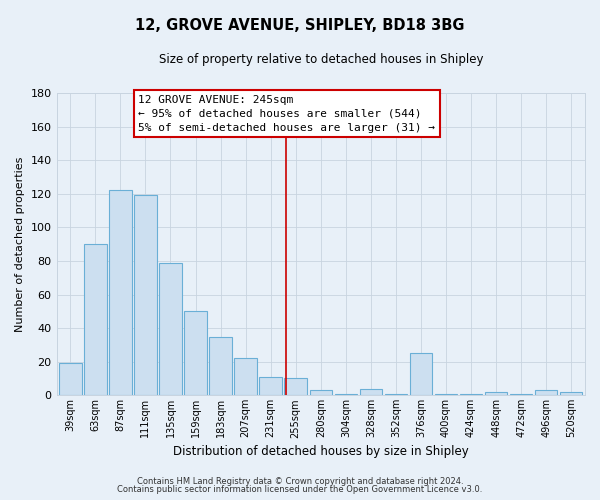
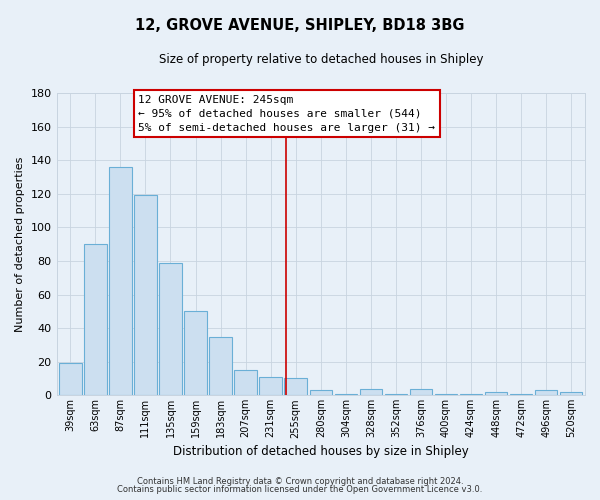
87sqm: 122 -> 136
207sqm: 22 -> 15
376sqm: 25 -> 4
